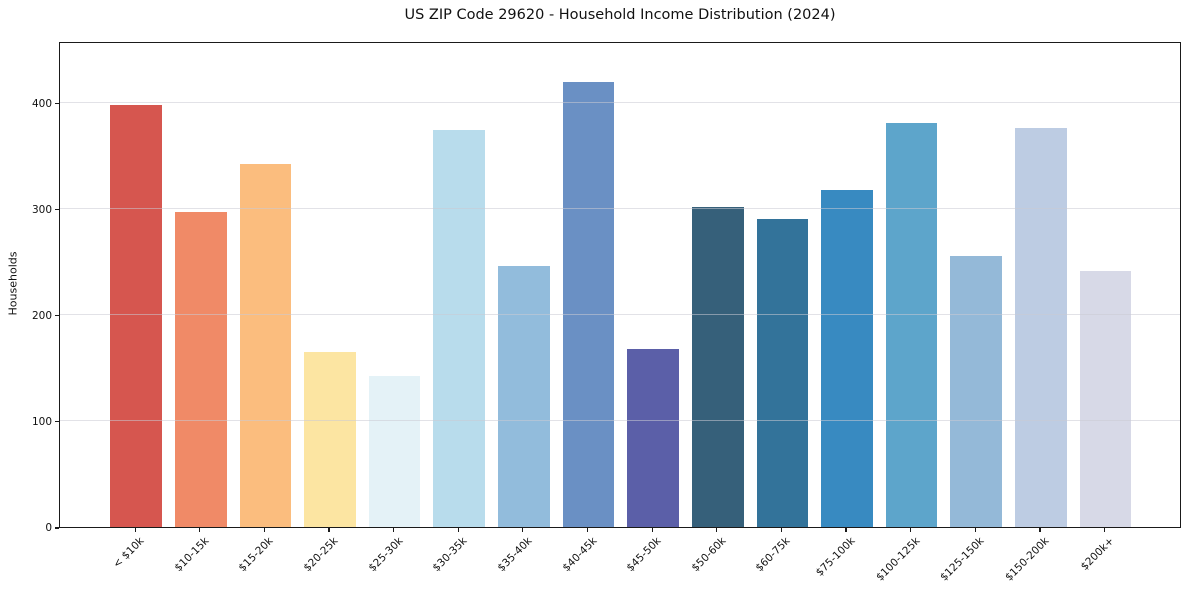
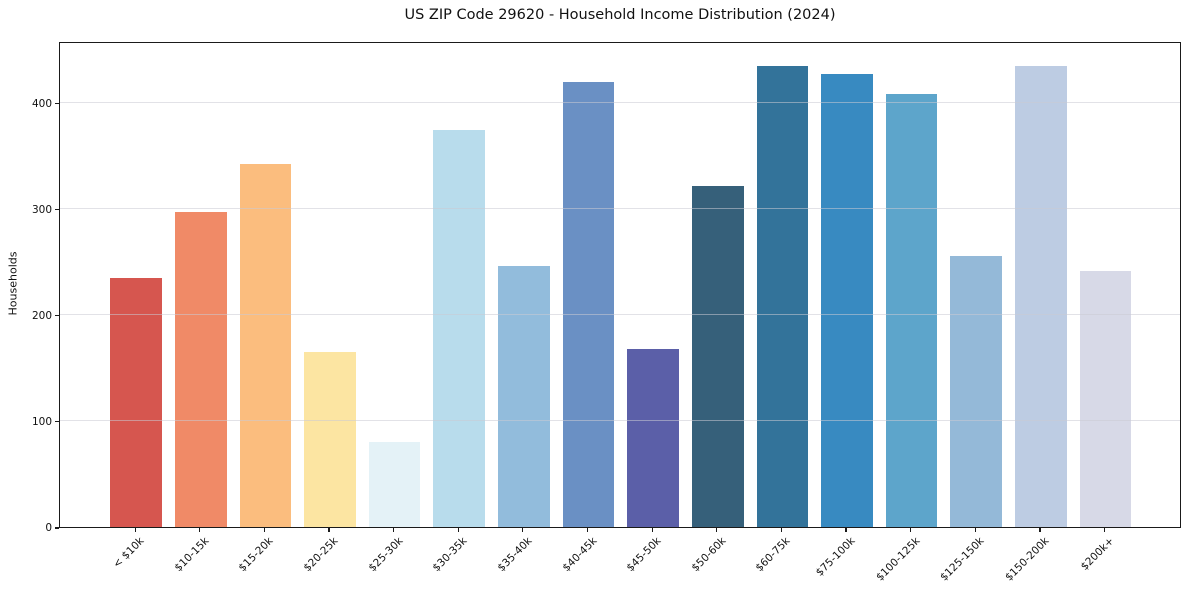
< $10k: 398 -> 235
$25-30k: 142 -> 80
$50-60k: 302 -> 321
$60-75k: 290 -> 434
$75-100k: 318 -> 427
$100-125k: 381 -> 408
$150-200k: 376 -> 434
